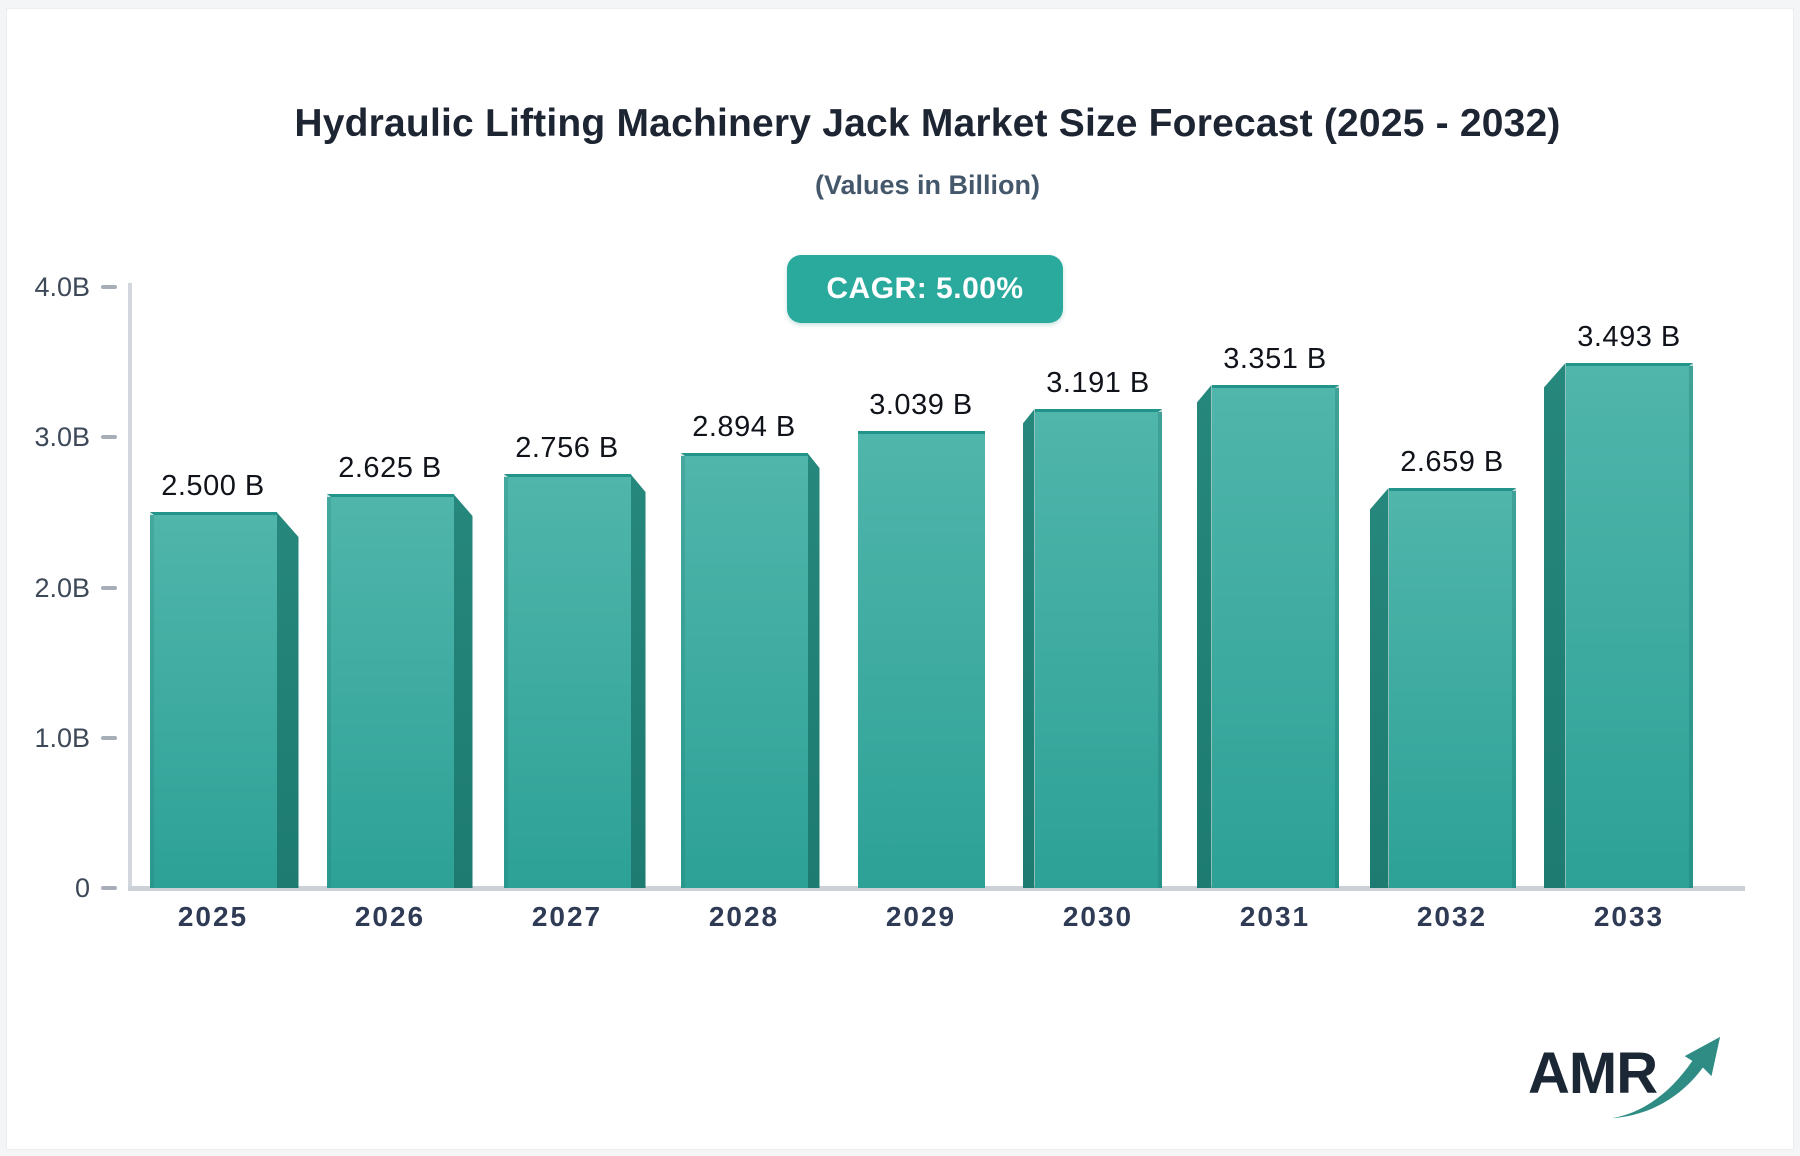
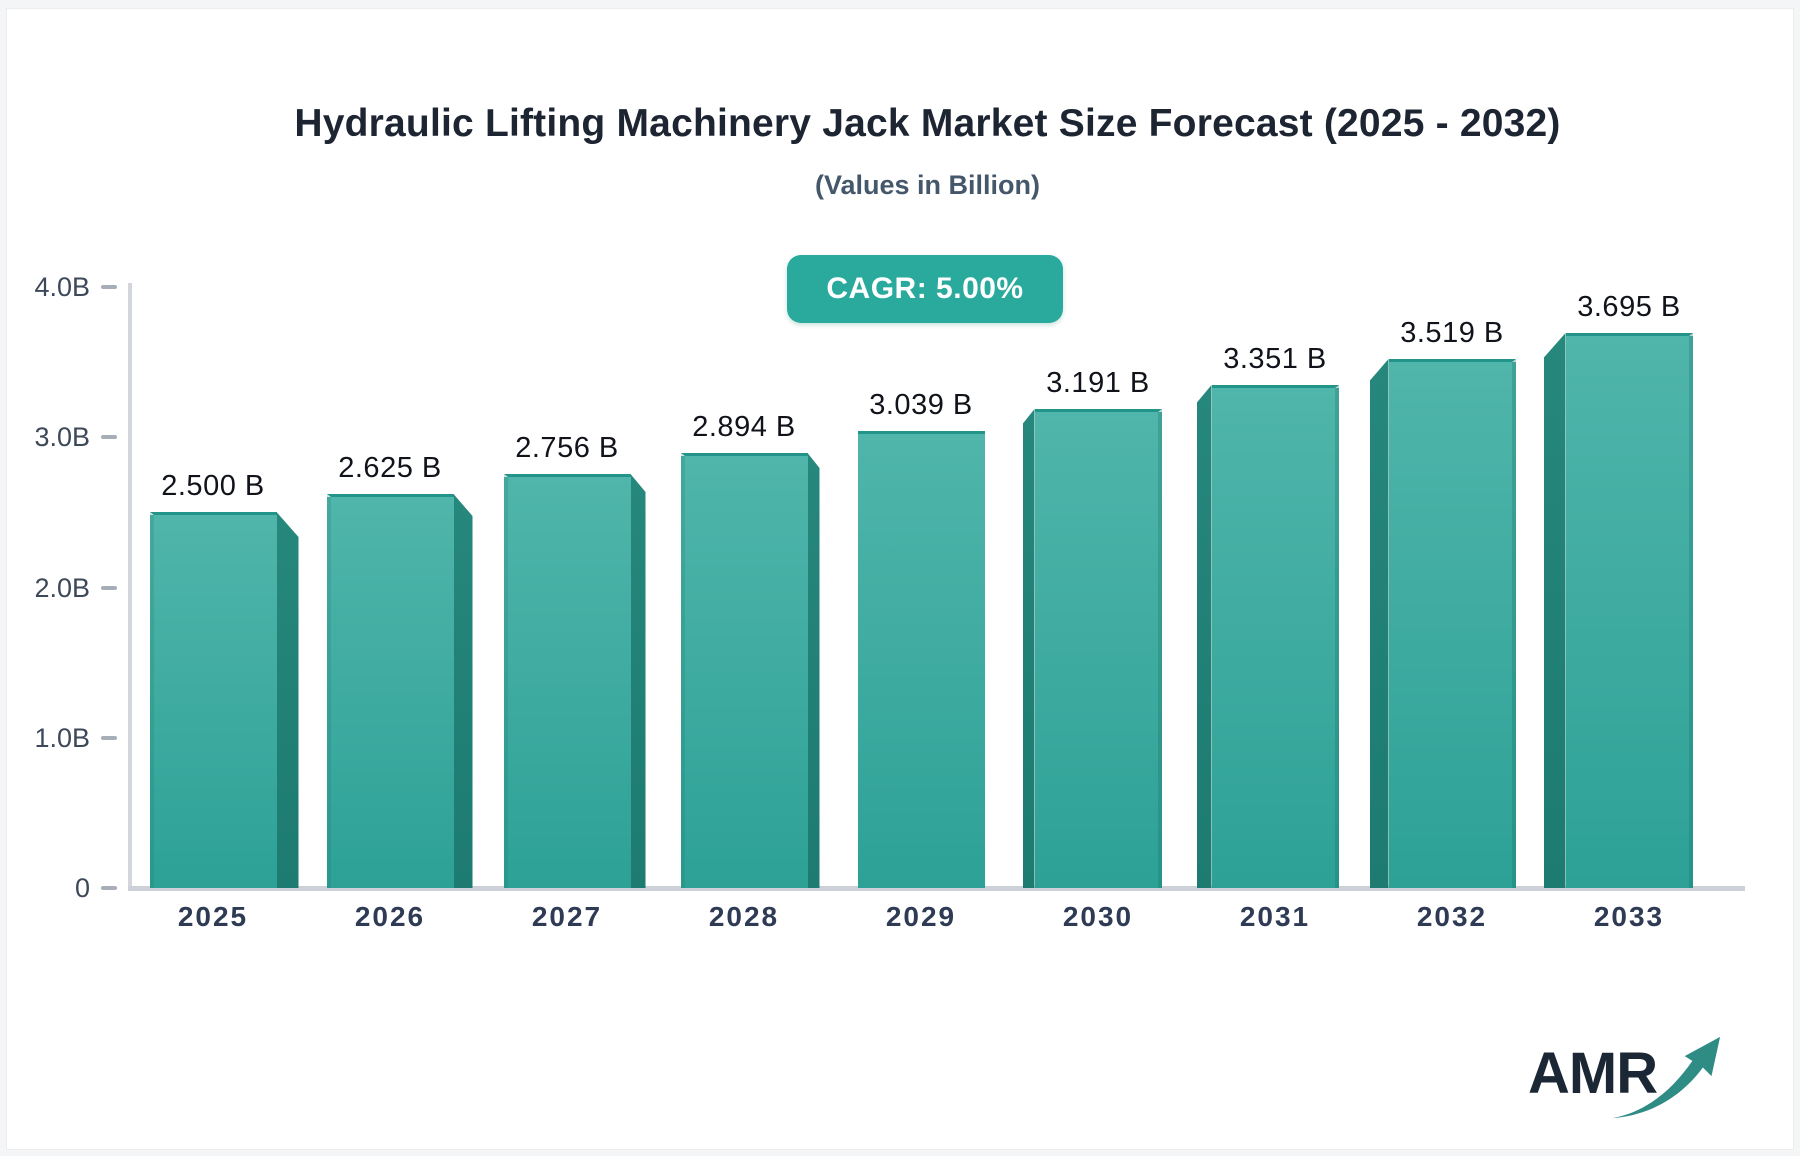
2032: 2.659 -> 3.519
2033: 3.493 -> 3.695
